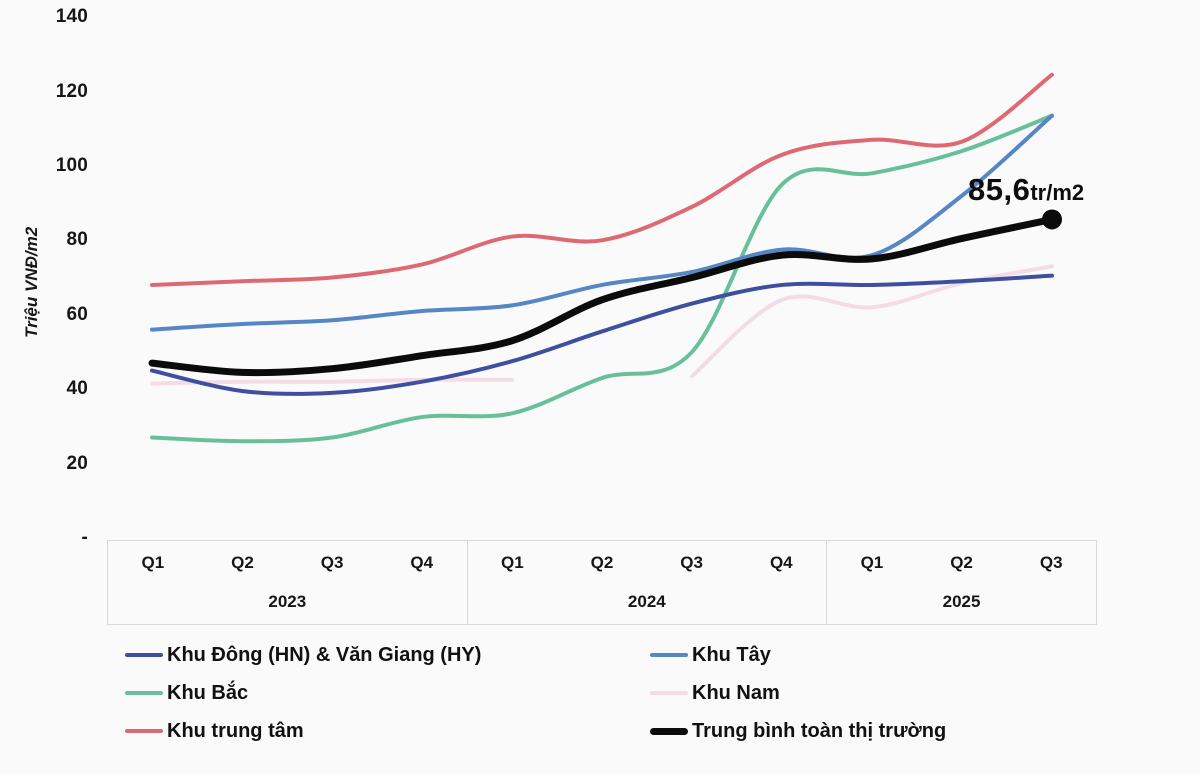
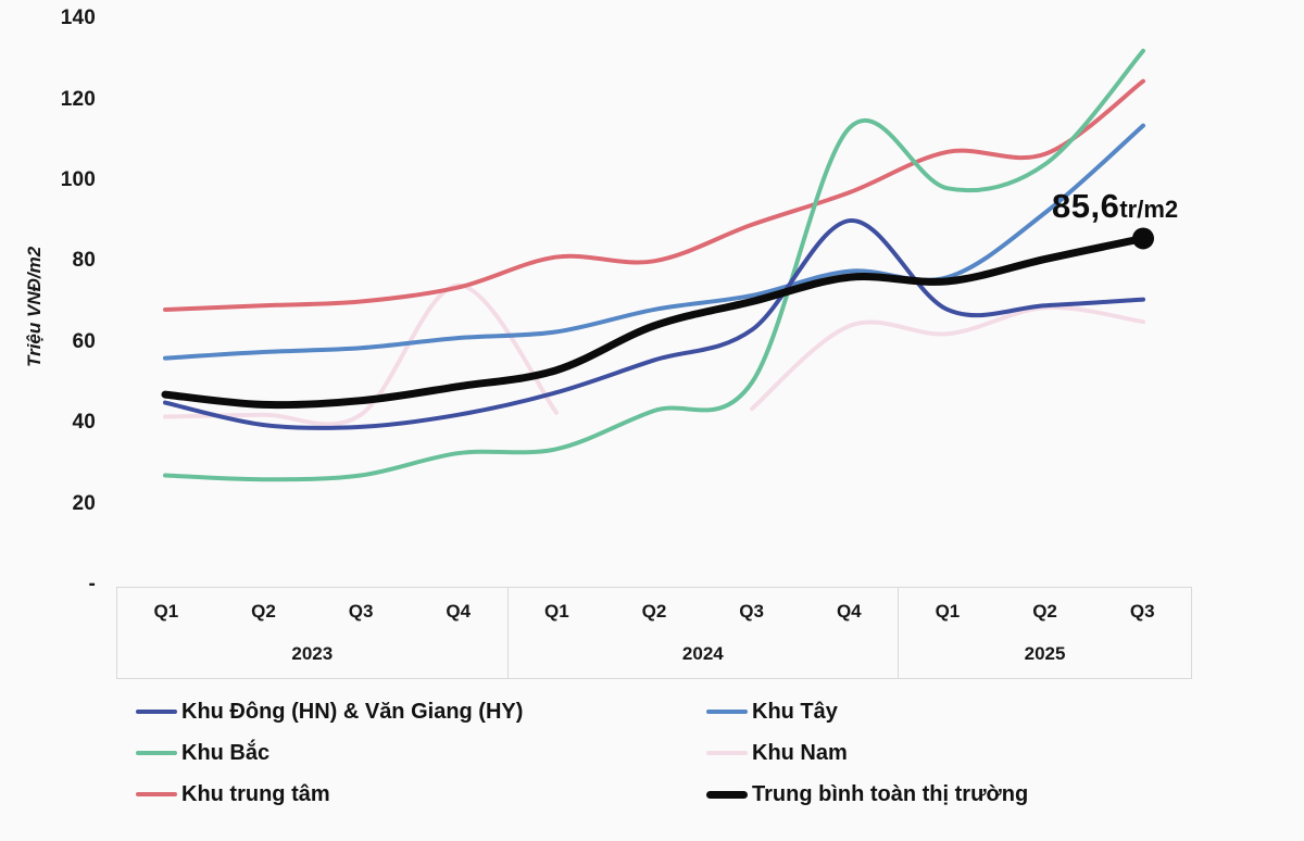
Khu Nam/Q4 2023: 42 -> 74
Khu Đông (HN) & Văn Giang (HY)/Q4 2024: 68 -> 90
Khu Bắc/Q4 2024: 95 -> 113
Khu trung tâm/Q4 2024: 103 -> 97
Khu Bắc/Q3 2025: 114 -> 132
Khu Nam/Q3 2025: 73 -> 65
